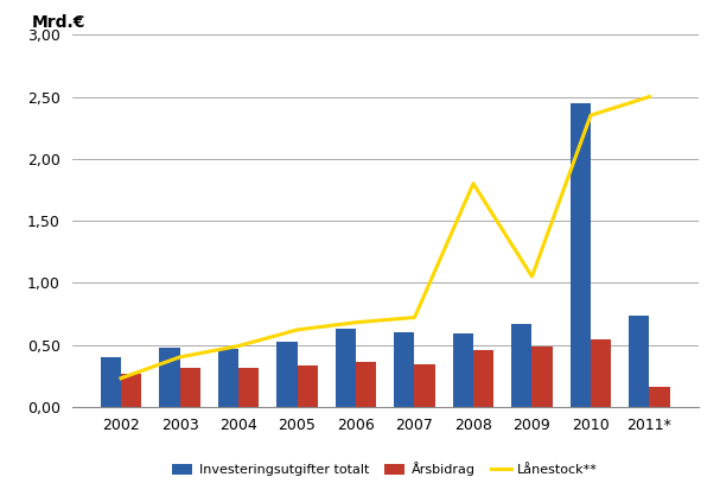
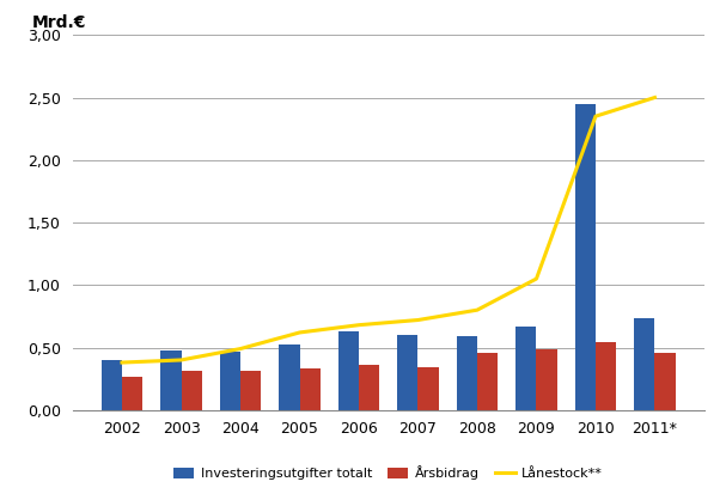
Lånestock**/2002: 0,23 -> 0,38
Lånestock**/2008: 1,80 -> 0,80
Årsbidrag/2011*: 0,16 -> 0,46
